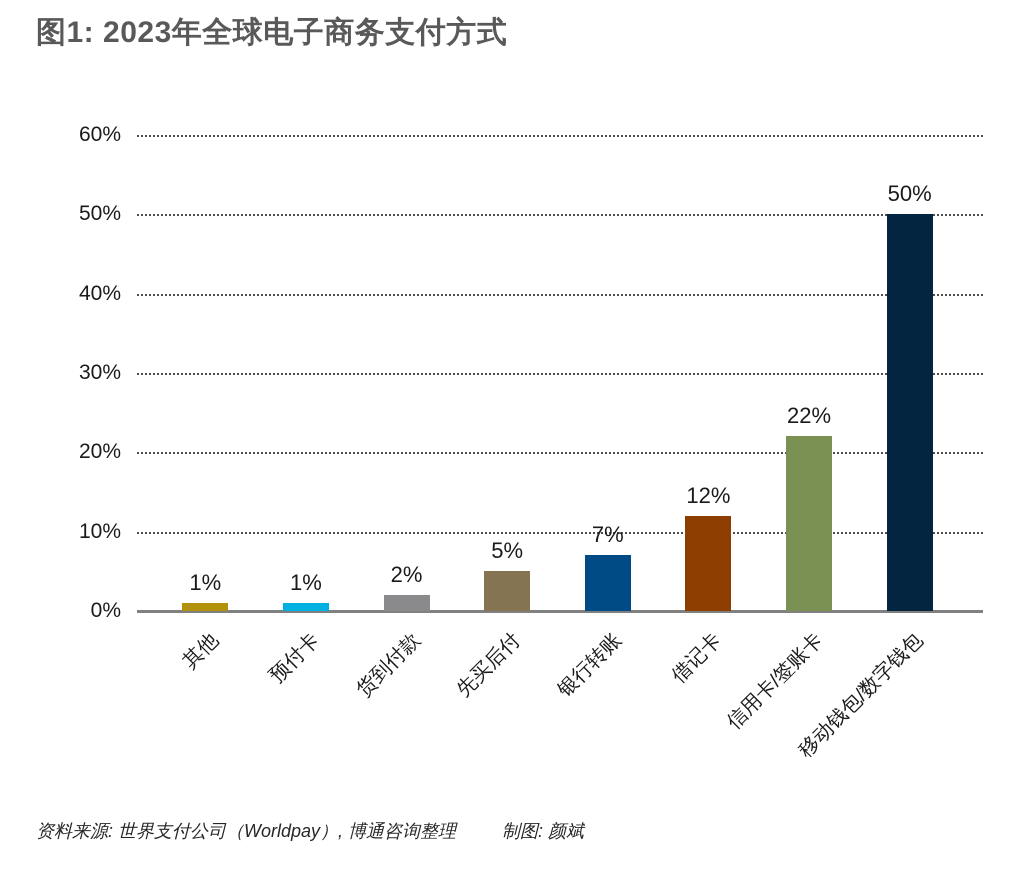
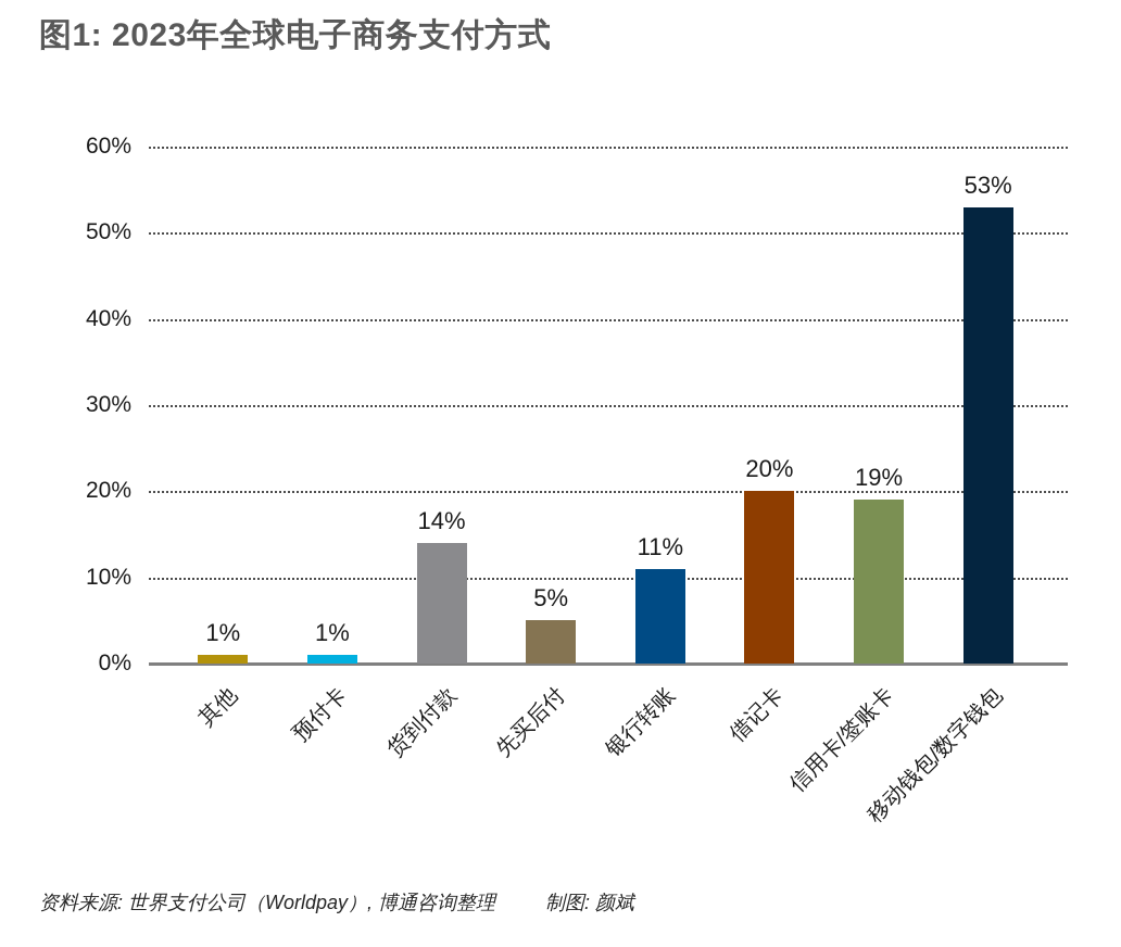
货到付款: 2% -> 14%
银行转账: 7% -> 11%
借记卡: 12% -> 20%
信用卡/签账卡: 22% -> 19%
移动钱包/数字钱包: 50% -> 53%
